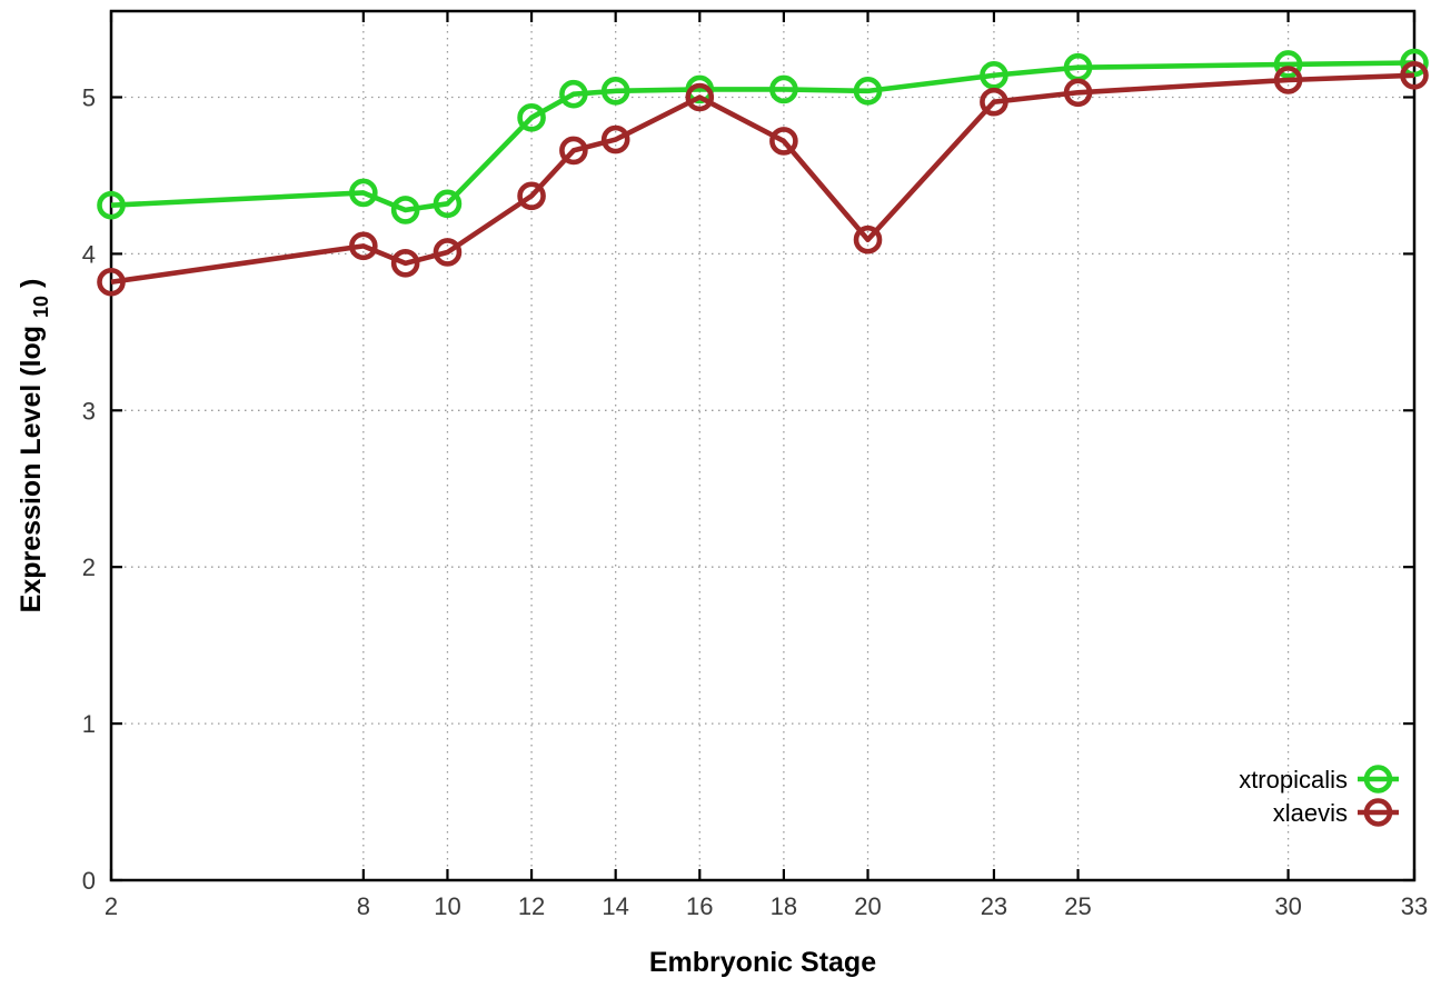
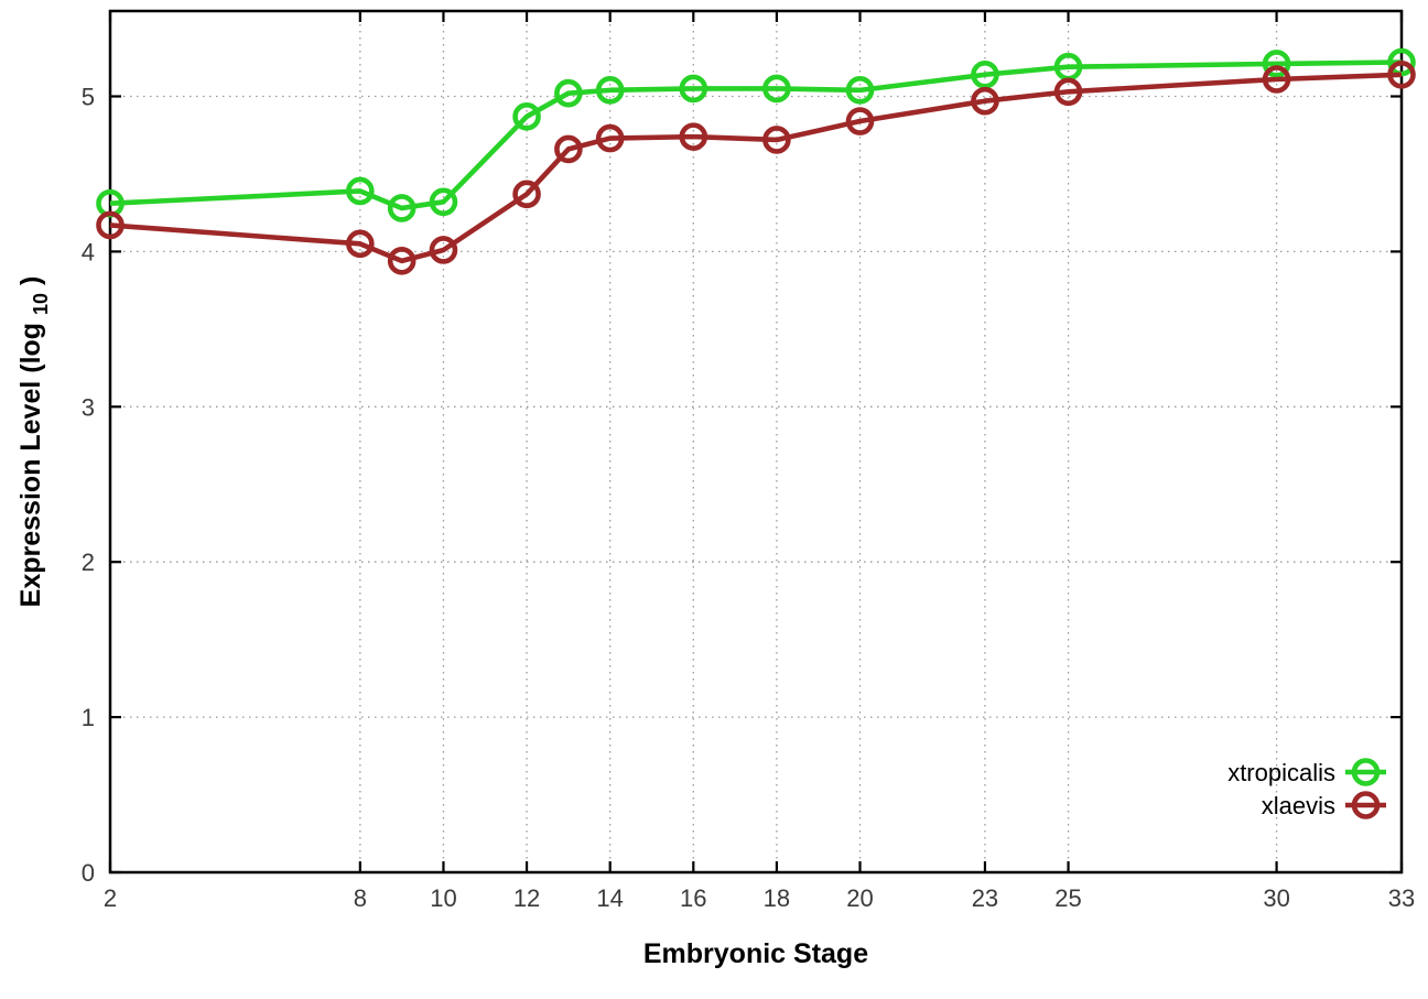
xlaevis/2: 3.82 -> 4.17
xlaevis/16: 5.00 -> 4.74
xlaevis/20: 4.09 -> 4.84
